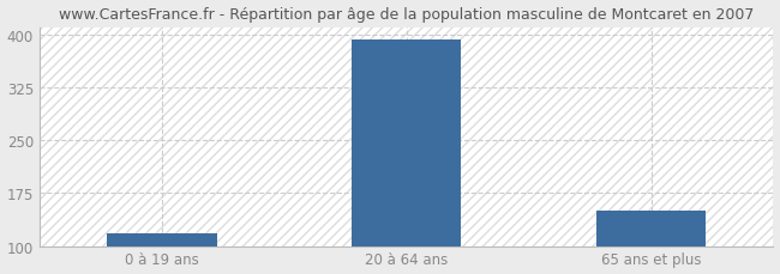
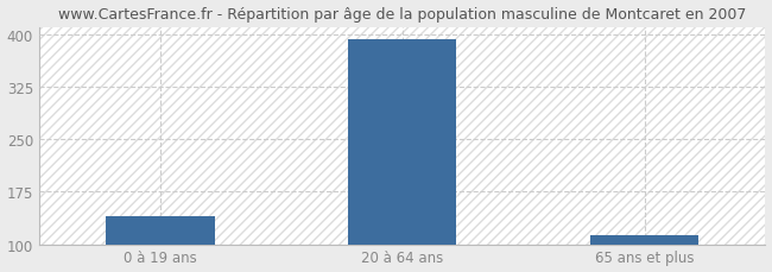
0 à 19 ans: 118 -> 140
65 ans et plus: 150 -> 113
